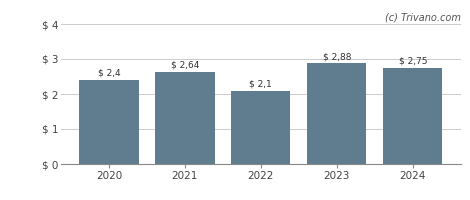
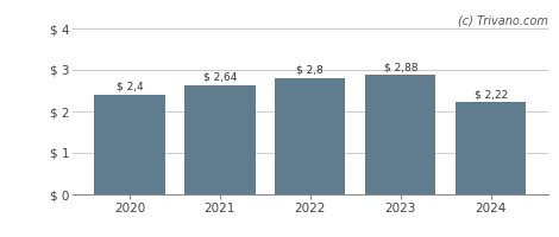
2022: 2,1 -> 2,8
2024: 2,75 -> 2,22
